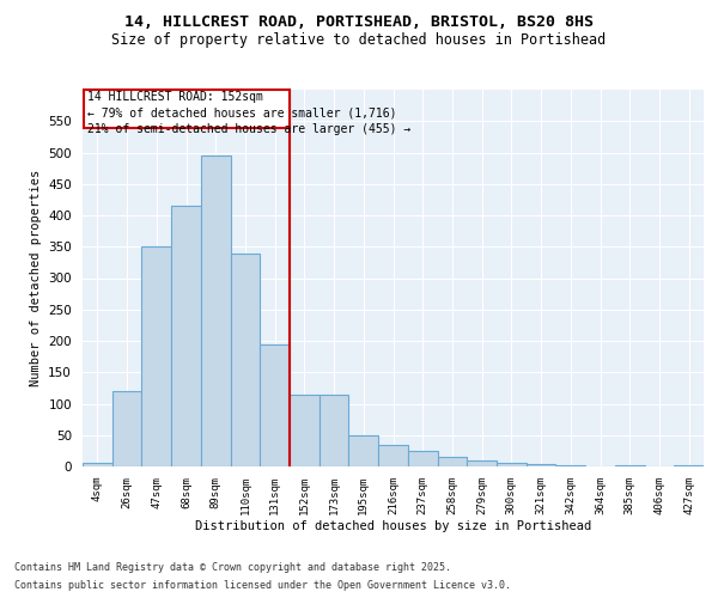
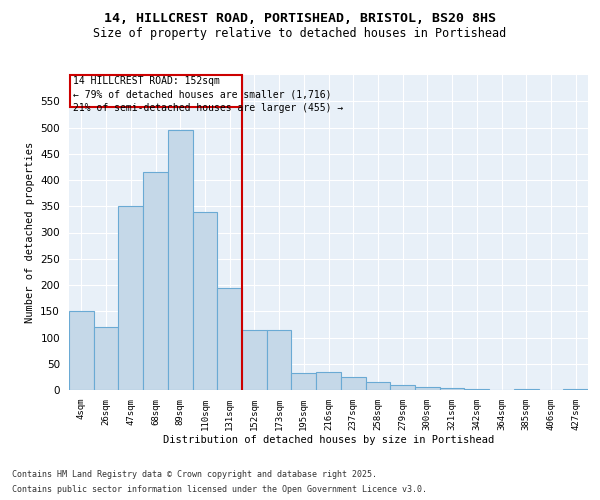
4sqm: 5 -> 150
195sqm: 50 -> 32
